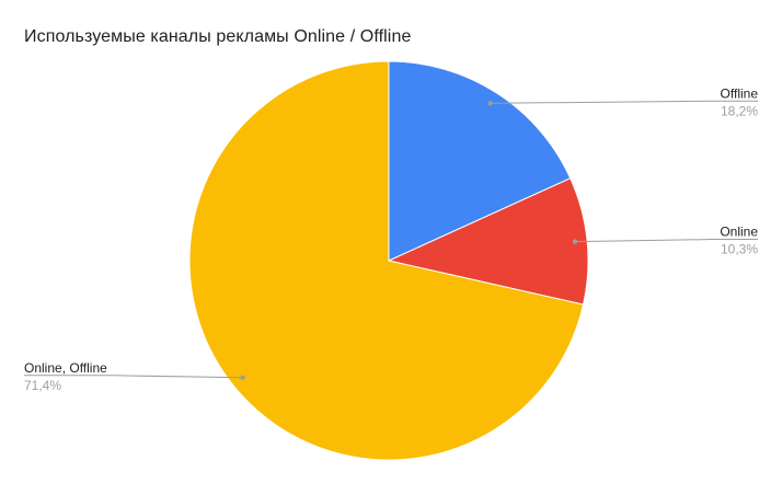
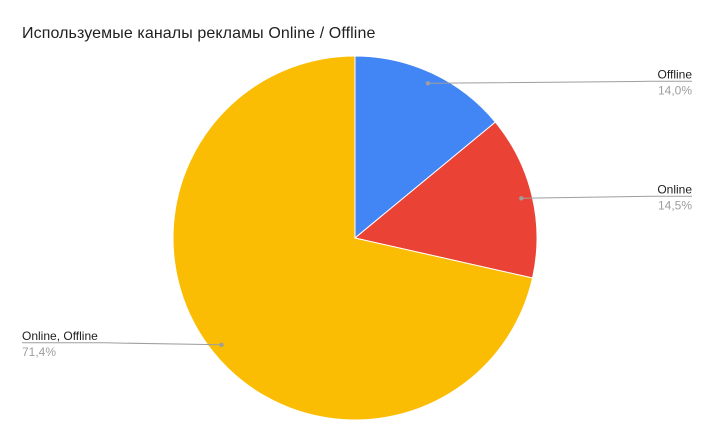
Offline: 18,2% -> 14,0%
Online: 10,3% -> 14,5%
